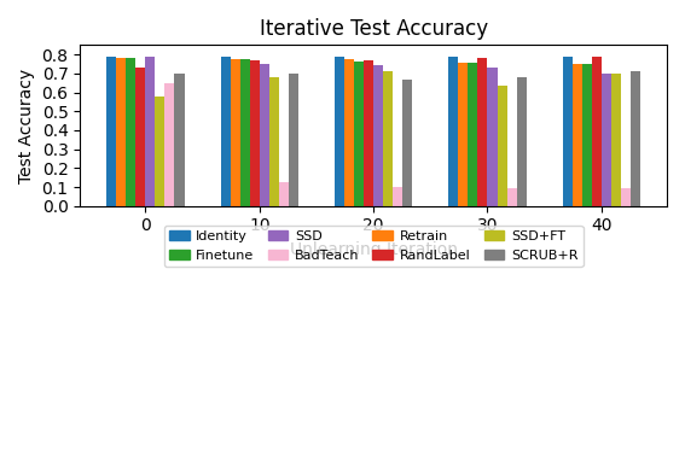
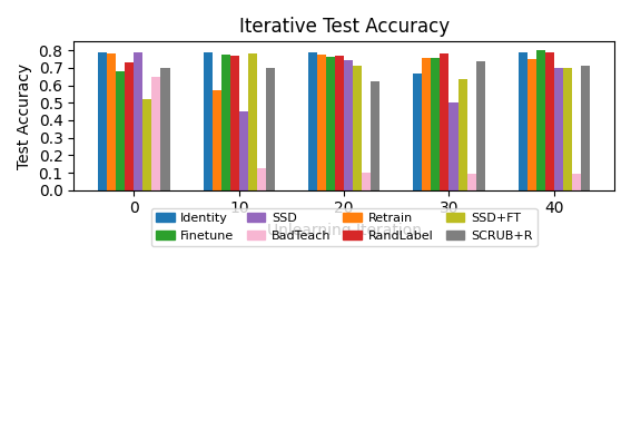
Finetune/0: 0.79 -> 0.68
SSD+FT/0: 0.57 -> 0.52
Retrain/10: 0.78 -> 0.57
SSD/10: 0.75 -> 0.45
SSD+FT/10: 0.68 -> 0.78
SCRUB+R/20: 0.67 -> 0.62
Identity/30: 0.79 -> 0.67
SSD/30: 0.73 -> 0.50
SCRUB+R/30: 0.68 -> 0.74
Finetune/40: 0.75 -> 0.80
